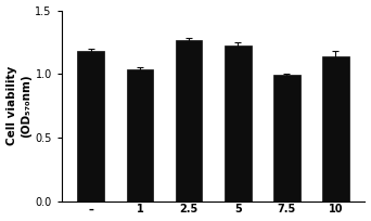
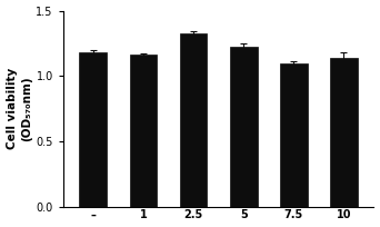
1: 1.04 -> 1.16
2.5: 1.27 -> 1.33
7.5: 0.99 -> 1.10
